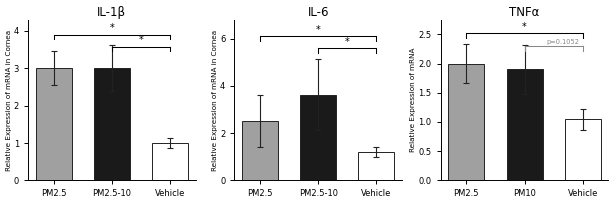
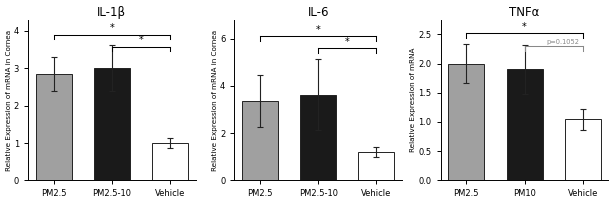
IL-1β/PM2.5: 3.00 -> 2.85
IL-6/PM2.5: 2.50 -> 3.35
